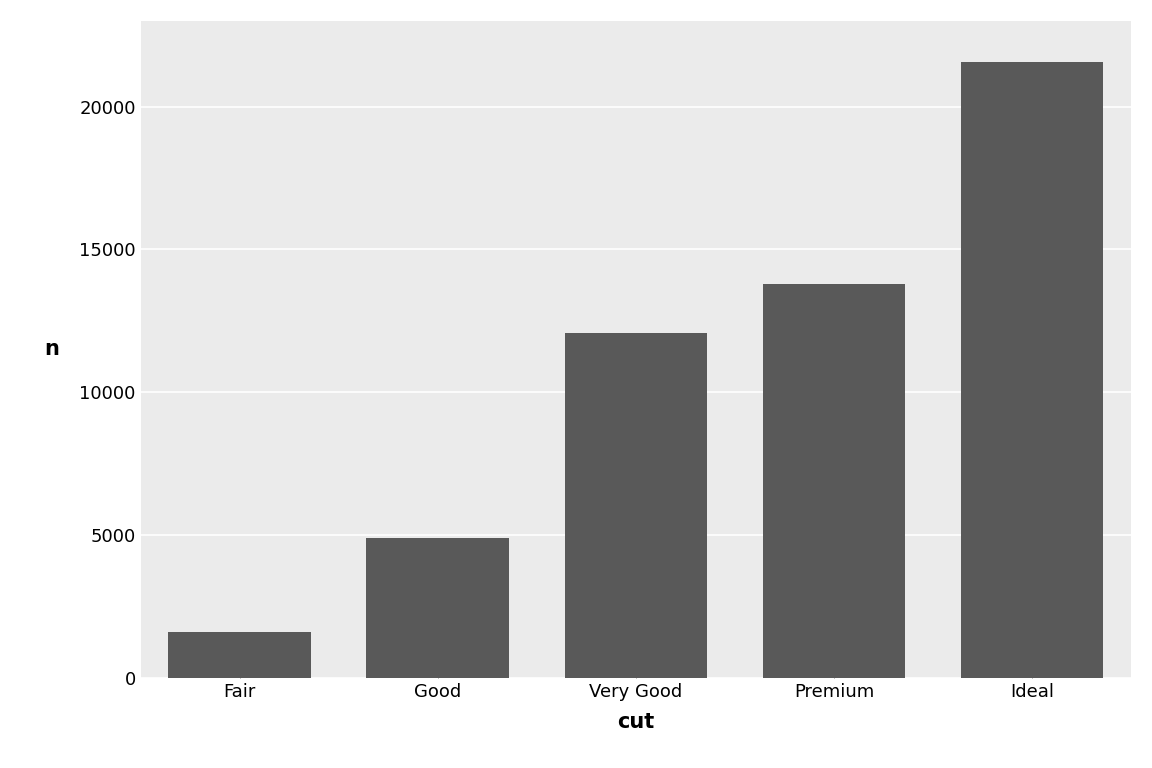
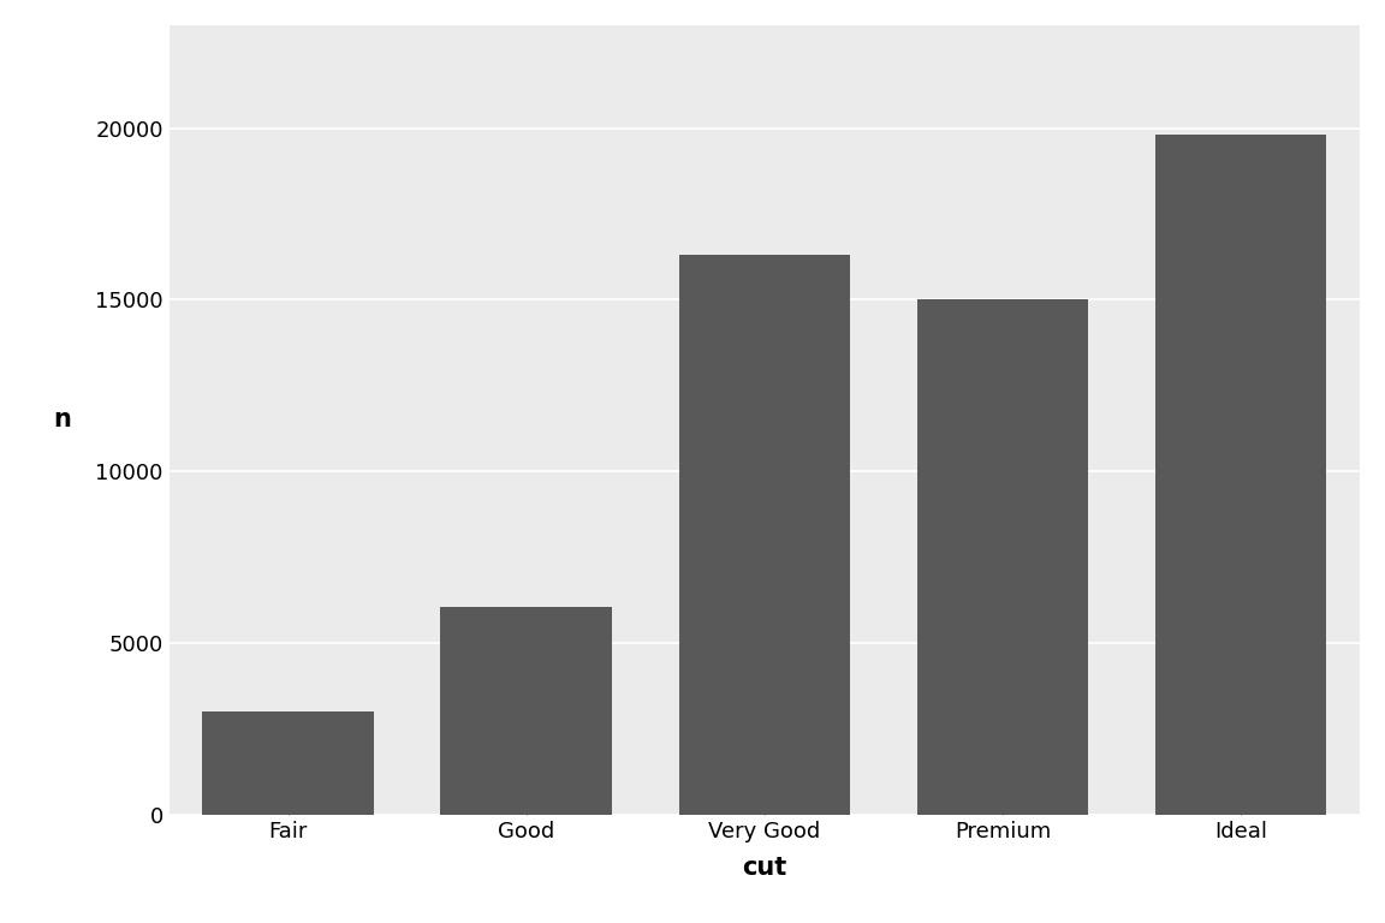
Fair: 1610 -> 3000
Good: 4910 -> 6050
Very Good: 12080 -> 16300
Premium: 13790 -> 15000
Ideal: 21550 -> 19800
